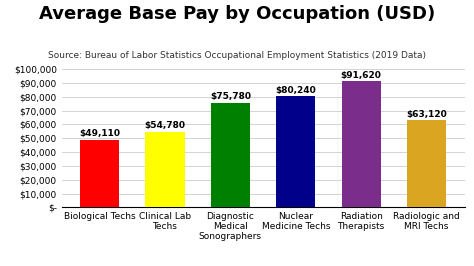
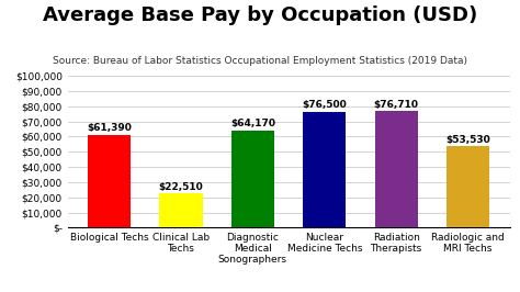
Biological Techs: $49,110 -> $61,390
Clinical Lab Techs: $54,780 -> $22,510
Diagnostic Medical Sonographers: $75,780 -> $64,170
Nuclear Medicine Techs: $80,240 -> $76,500
Radiation Therapists: $91,620 -> $76,710
Radiologic and MRI Techs: $63,120 -> $53,530
